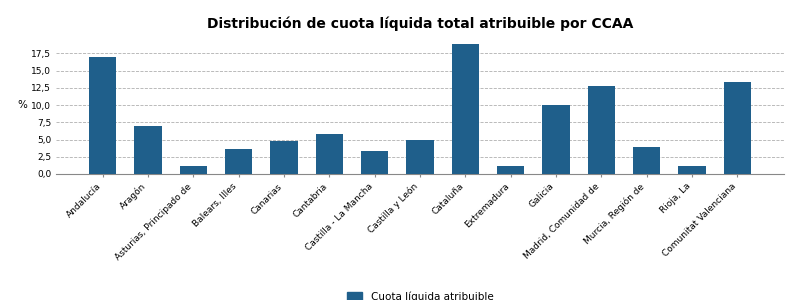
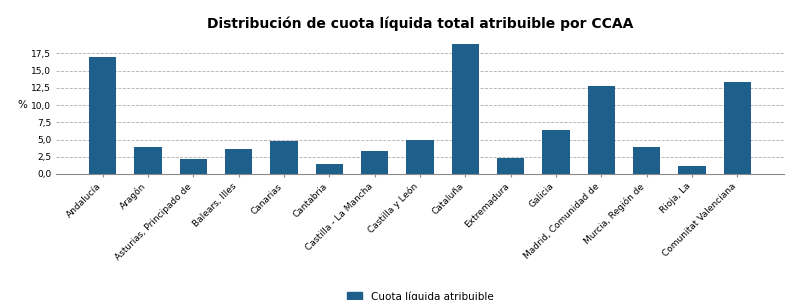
Aragón: 7,0 -> 3,9
Asturias, Principado de: 1,2 -> 2,2
Cantabria: 5,8 -> 1,5
Extremadura: 1,2 -> 2,3
Galicia: 10,0 -> 6,4
